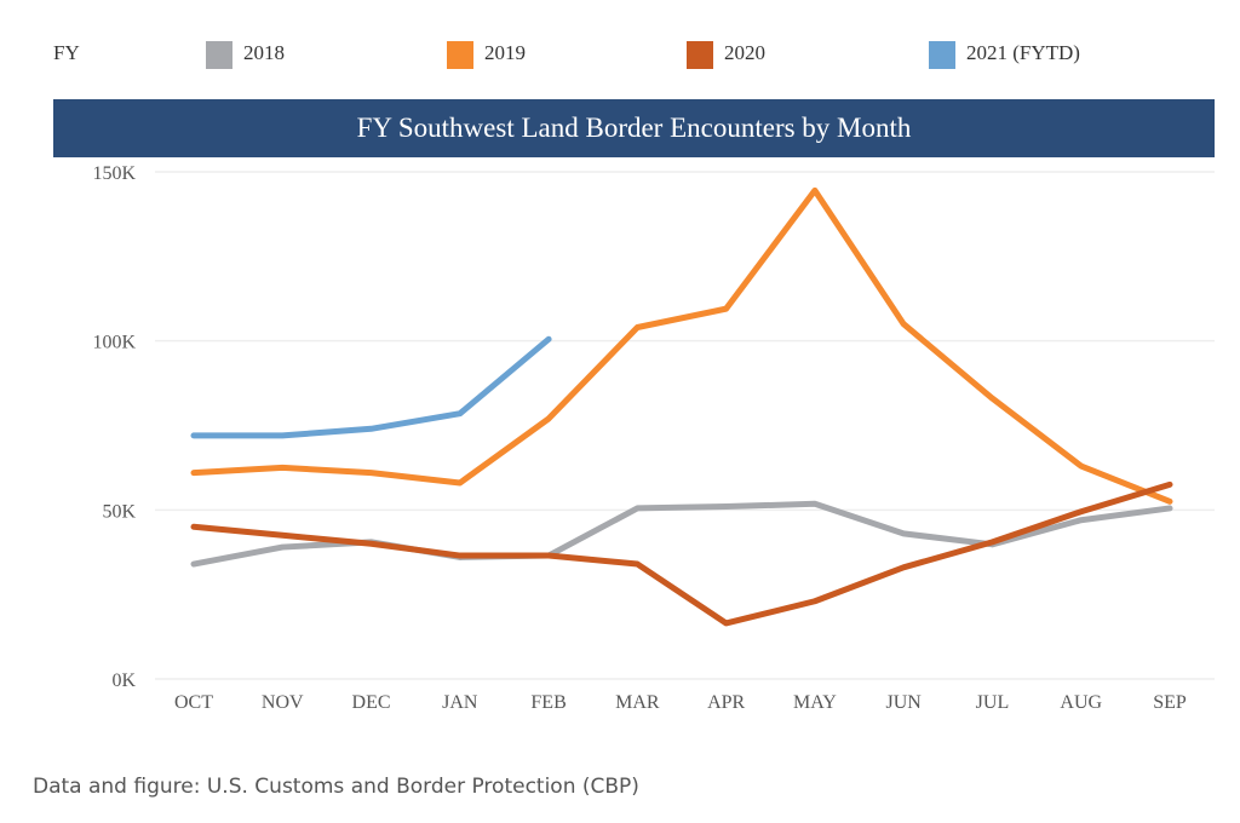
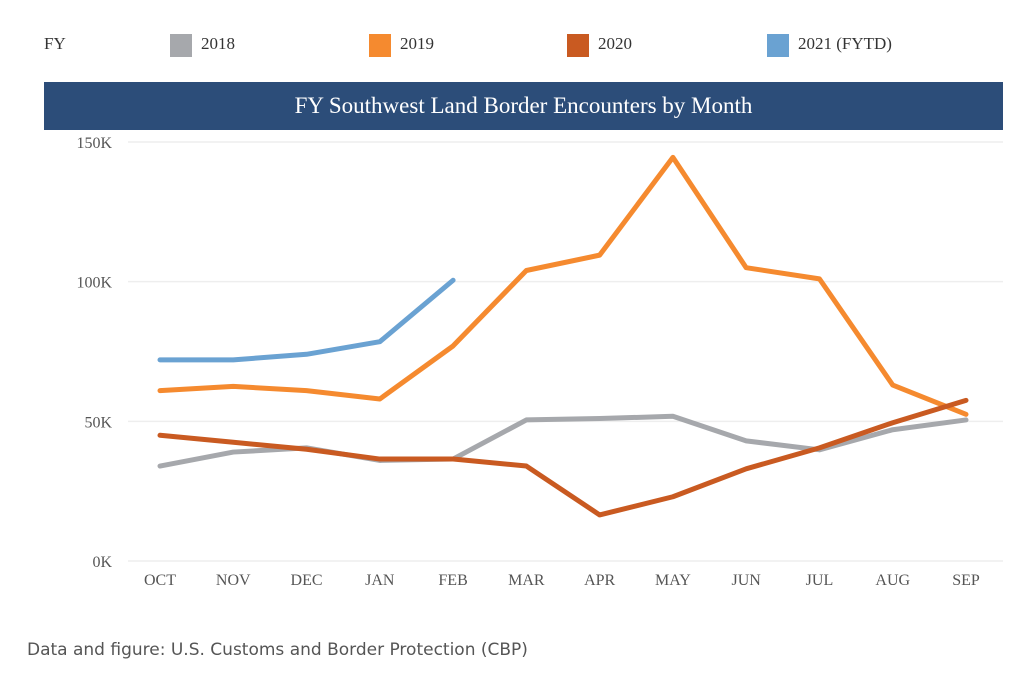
2019/JUL: 83K -> 101K
